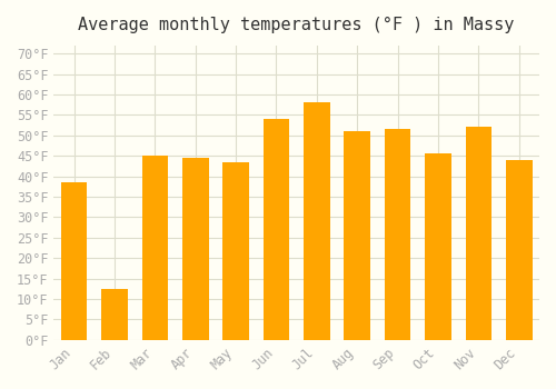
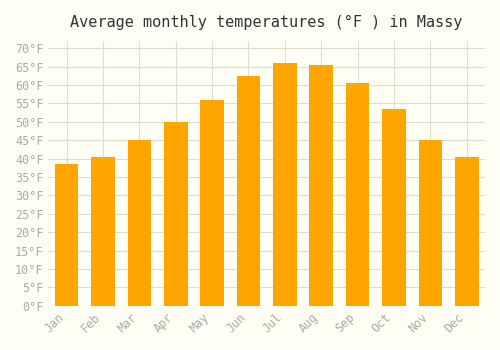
Feb: 12.5°F -> 40.5°F
Apr: 44.5°F -> 50.0°F
May: 43.5°F -> 56.0°F
Jun: 54.0°F -> 62.5°F
Jul: 58.0°F -> 66.0°F
Aug: 51.0°F -> 65.5°F
Sep: 51.5°F -> 60.5°F
Oct: 45.5°F -> 53.5°F
Nov: 52.0°F -> 45.0°F
Dec: 44.0°F -> 40.5°F
